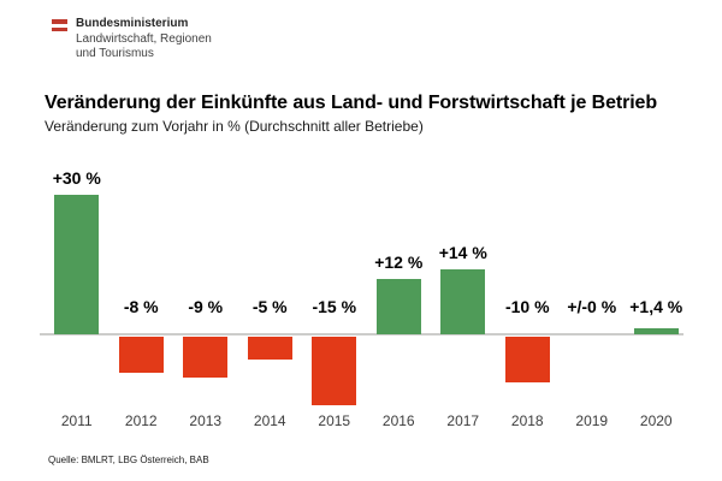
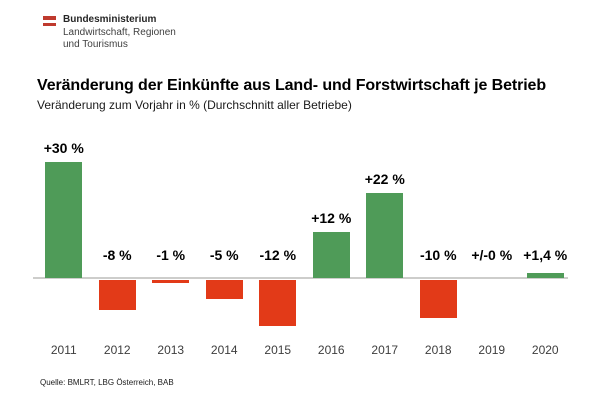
2013: -9 -> -1
2015: -15 -> -12
2017: +14 -> +22
